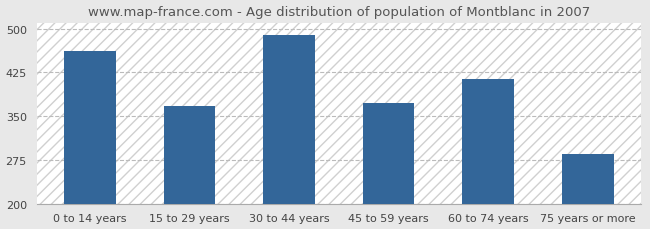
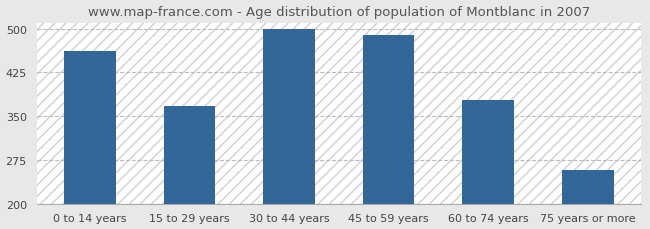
30 to 44 years: 490 -> 500
45 to 59 years: 372 -> 490
60 to 74 years: 414 -> 378
75 years or more: 286 -> 258
